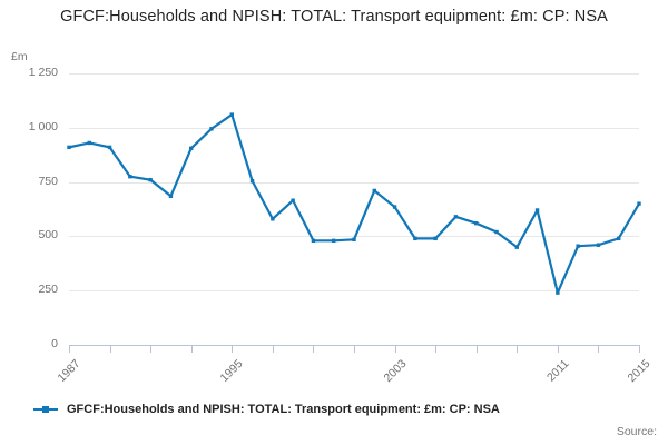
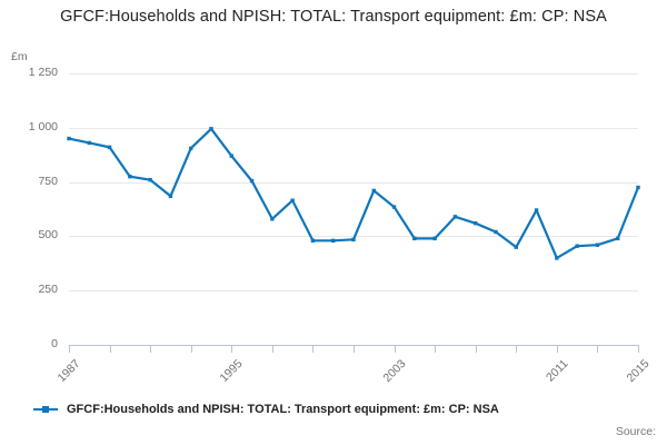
1987: 910 -> 950
1995: 1060 -> 870
2011: 240 -> 400
2015: 650 -> 720
